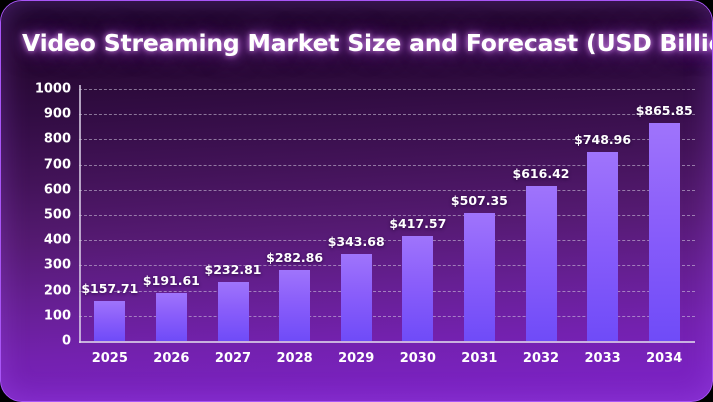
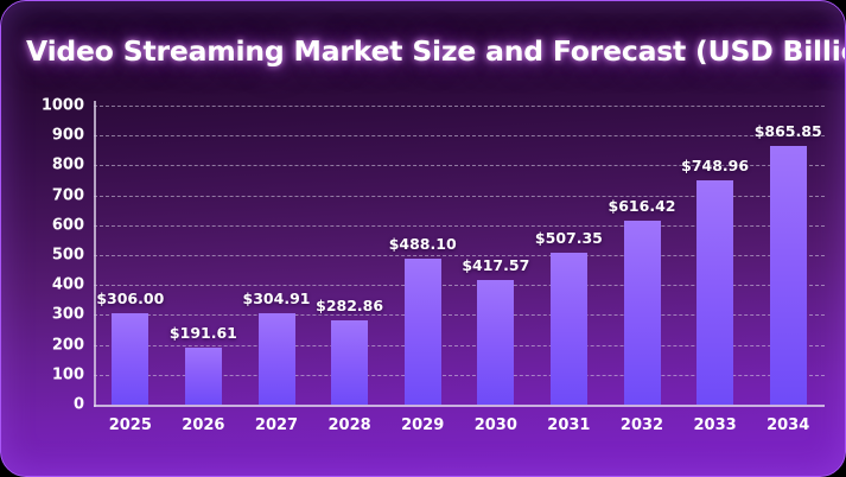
2025: $157.71 -> $306.00
2027: $232.81 -> $304.91
2029: $343.68 -> $488.10
